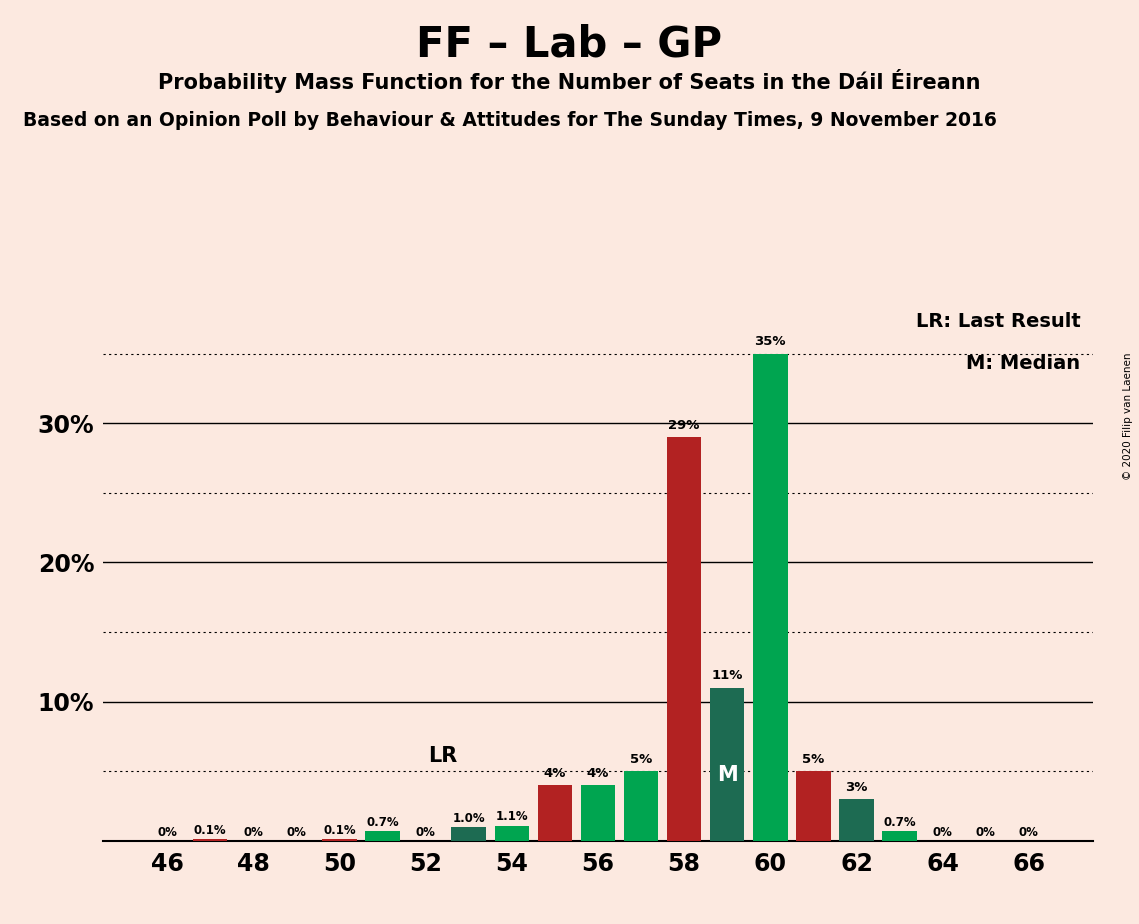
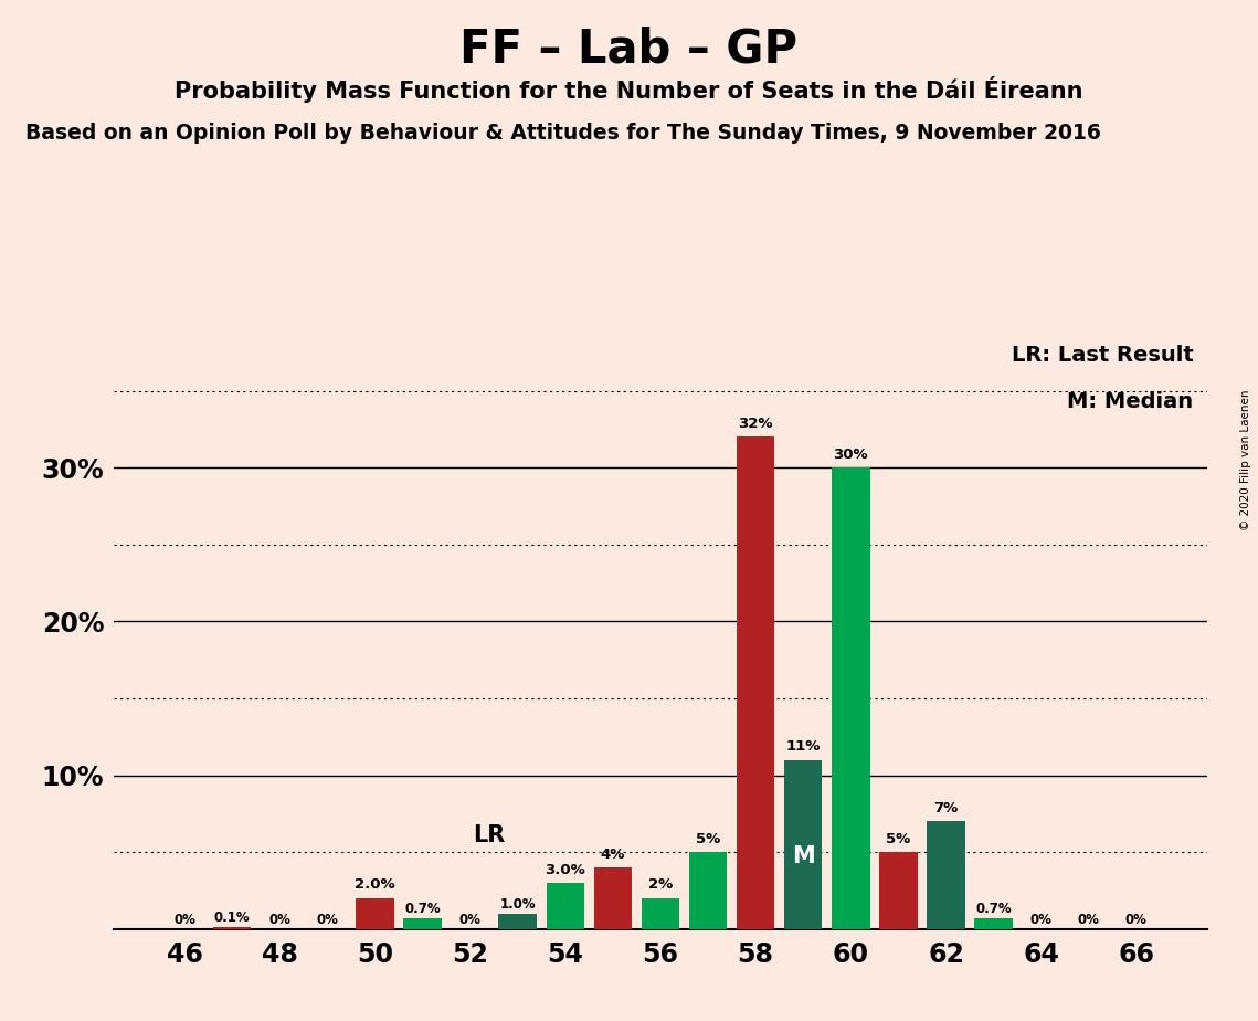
50: 0.1% -> 2.0%
54: 1.1% -> 3.0%
56: 4% -> 2%
58: 29% -> 32%
60: 35% -> 30%
62: 3% -> 7%
